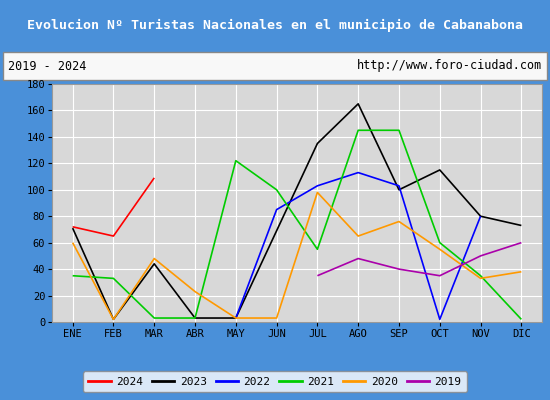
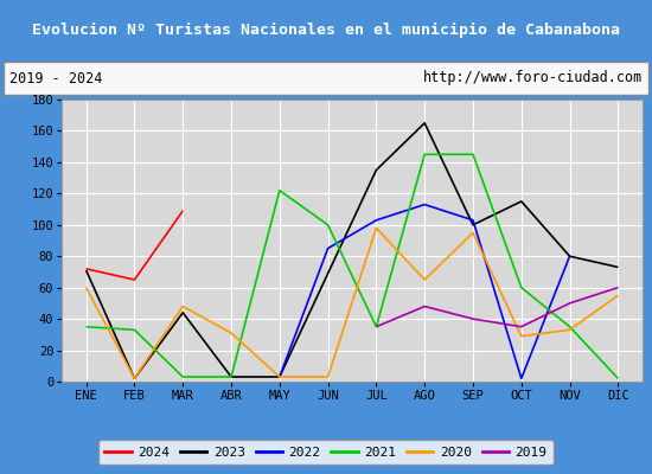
2020/ABR: 23 -> 31
2021/JUL: 55 -> 35
2020/SEP: 76 -> 95
2020/OCT: 55 -> 29
2020/DIC: 38 -> 55
